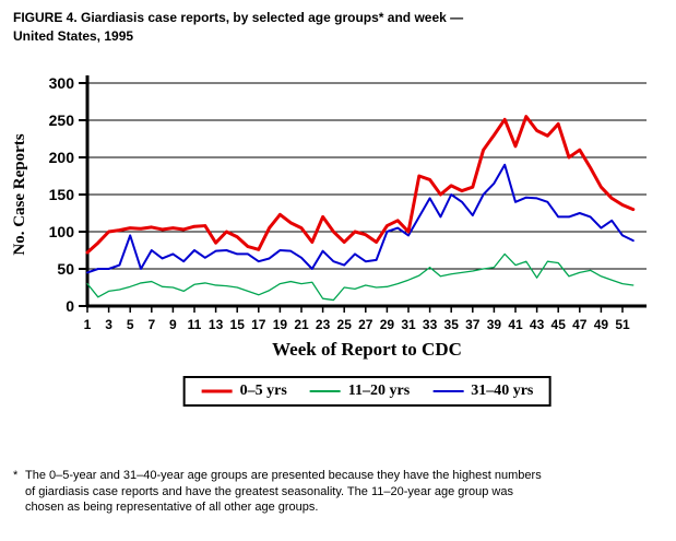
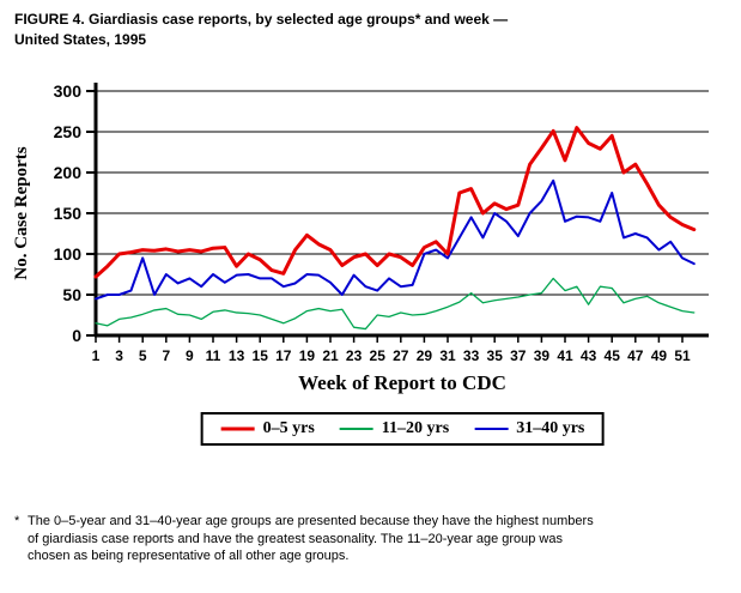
11–20 yrs/1: 30 -> 20
0–5 yrs/23: 120 -> 100
0–5 yrs/33: 170 -> 180
31–40 yrs/45: 120 -> 180
